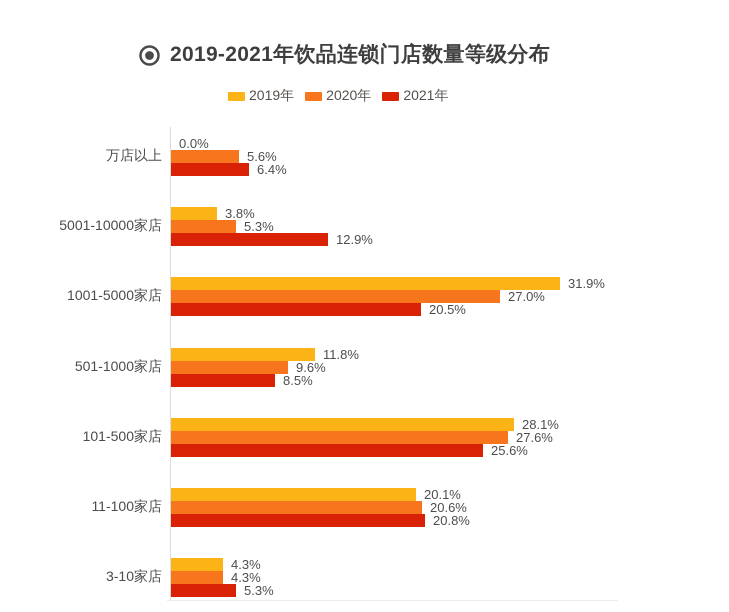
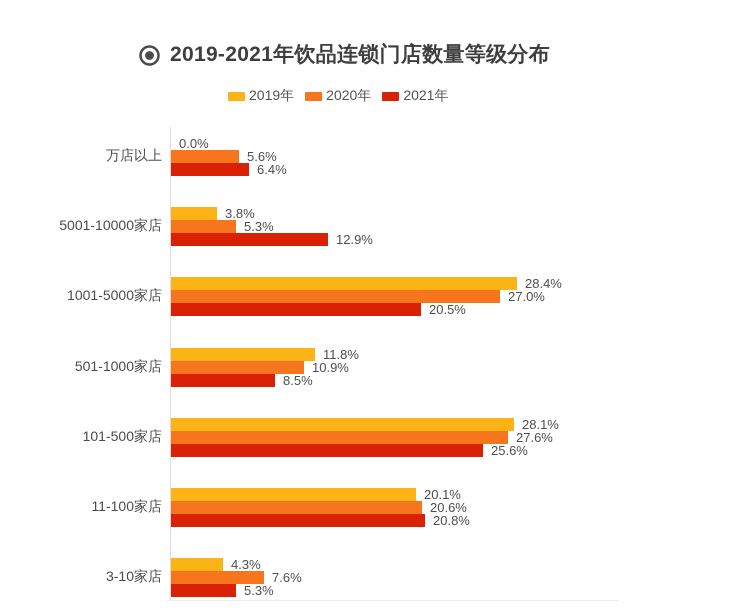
2019年/1001-5000家店: 31.9% -> 28.4%
2020年/501-1000家店: 9.6% -> 10.9%
2020年/3-10家店: 4.3% -> 7.6%
